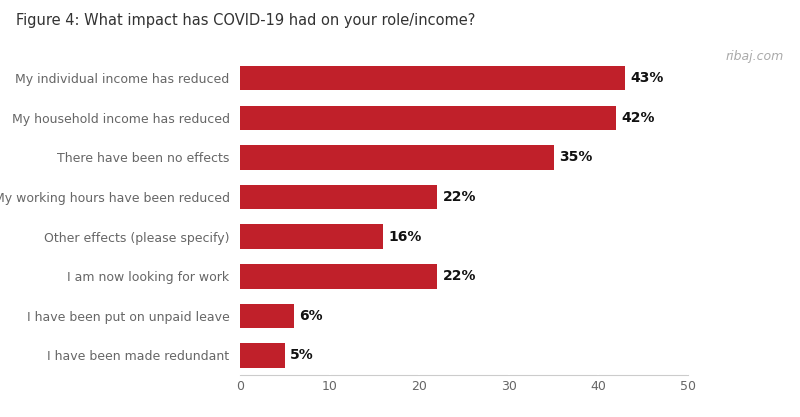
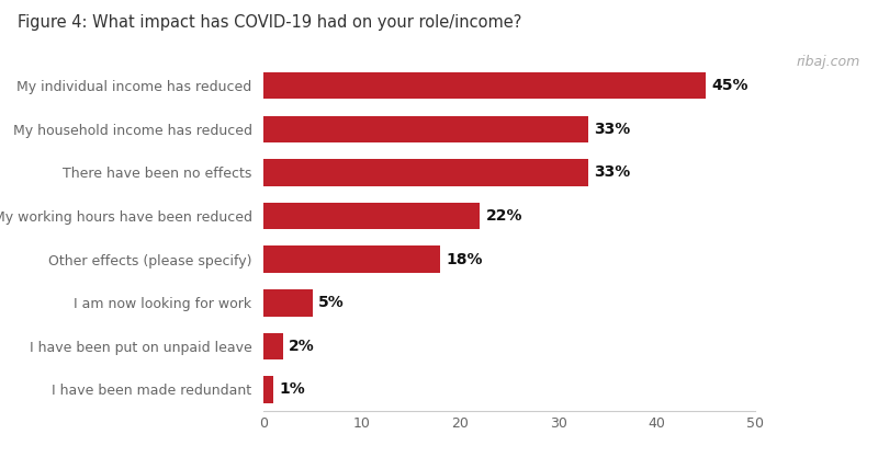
My individual income has reduced: 43% -> 45%
My household income has reduced: 42% -> 33%
There have been no effects: 35% -> 33%
Other effects (please specify): 16% -> 18%
I am now looking for work: 22% -> 5%
I have been put on unpaid leave: 6% -> 2%
I have been made redundant: 5% -> 1%
